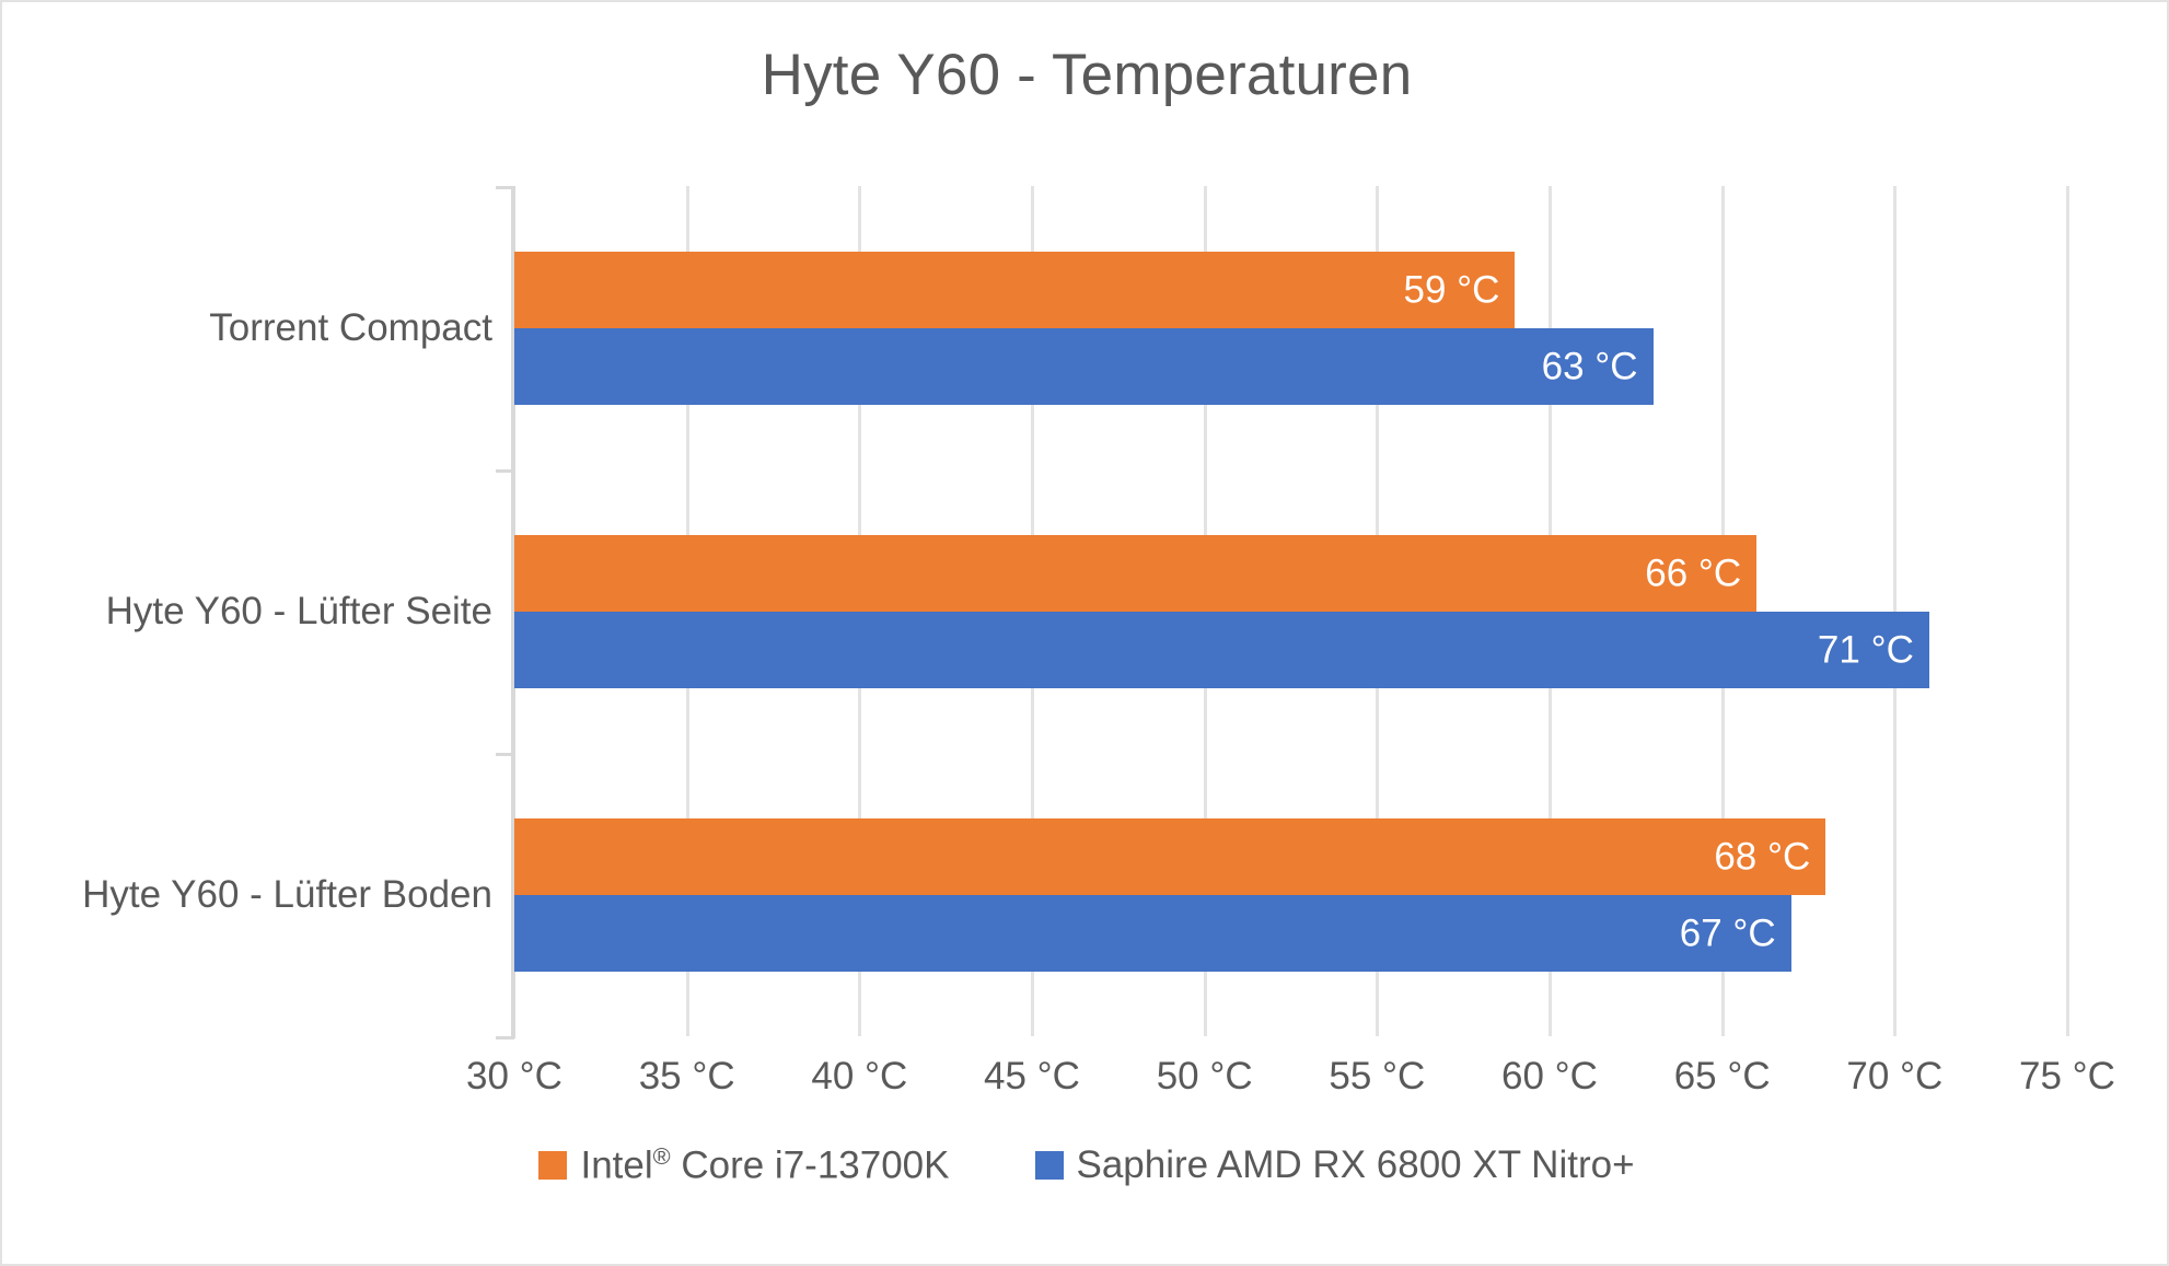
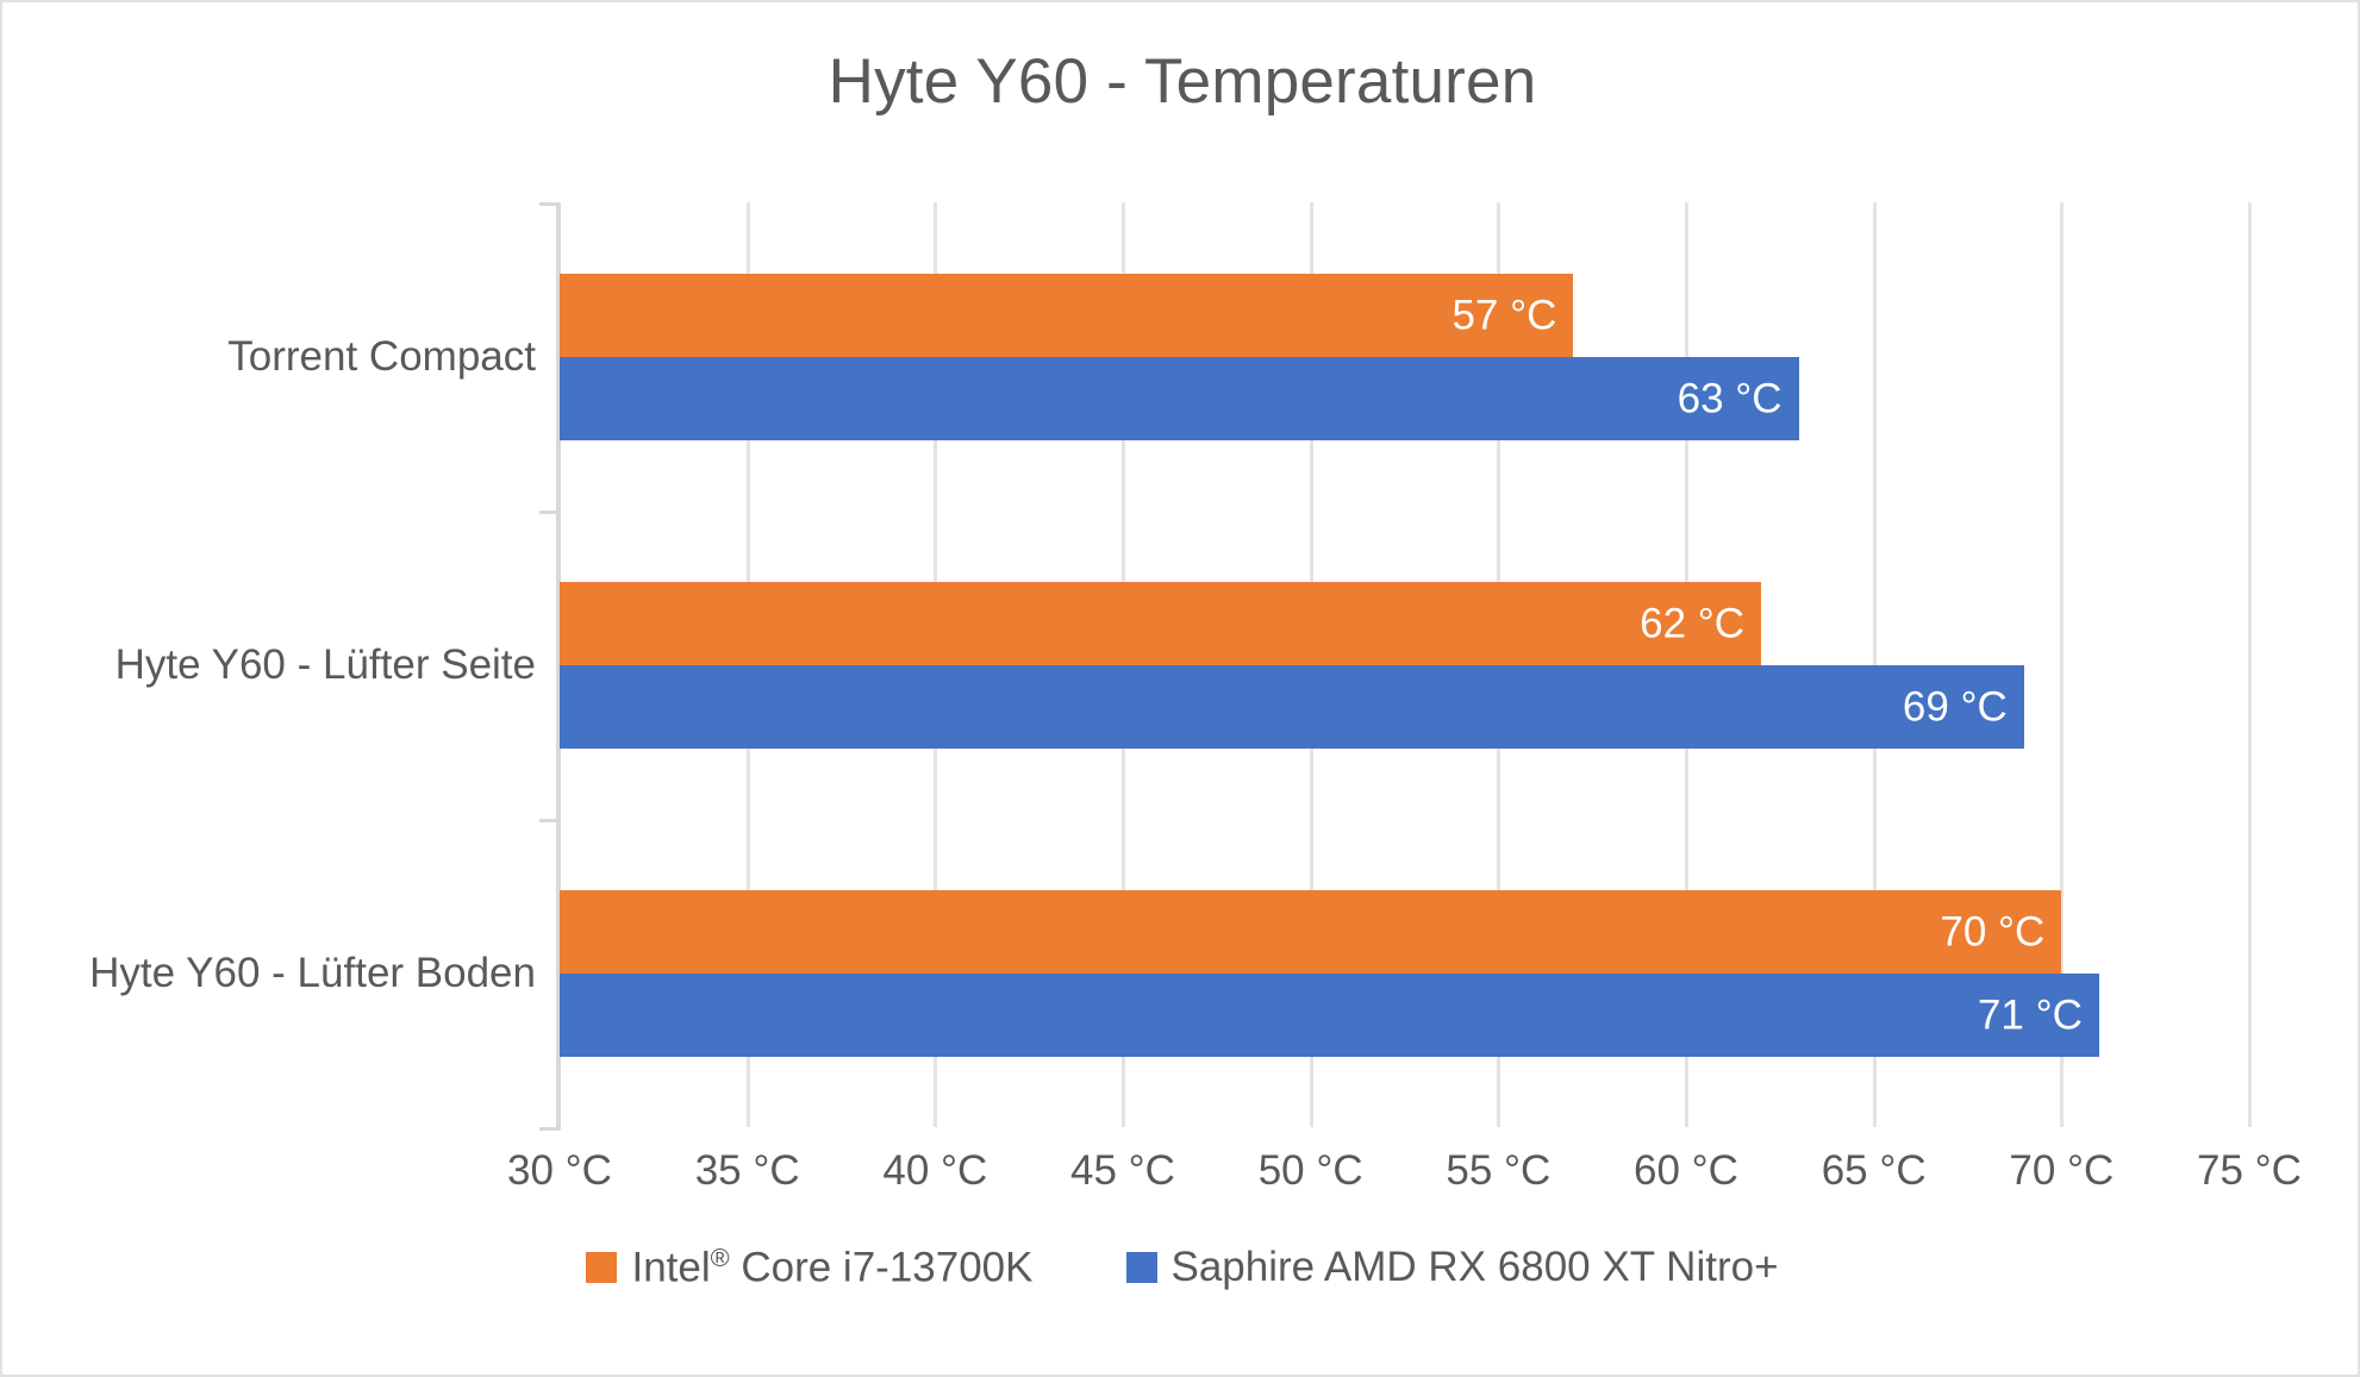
Intel® Core i7-13700K/Torrent Compact: 59 -> 57
Intel® Core i7-13700K/Hyte Y60 - Lüfter Seite: 66 -> 62
Saphire AMD RX 6800 XT Nitro+/Hyte Y60 - Lüfter Seite: 71 -> 69
Intel® Core i7-13700K/Hyte Y60 - Lüfter Boden: 68 -> 70
Saphire AMD RX 6800 XT Nitro+/Hyte Y60 - Lüfter Boden: 67 -> 71
